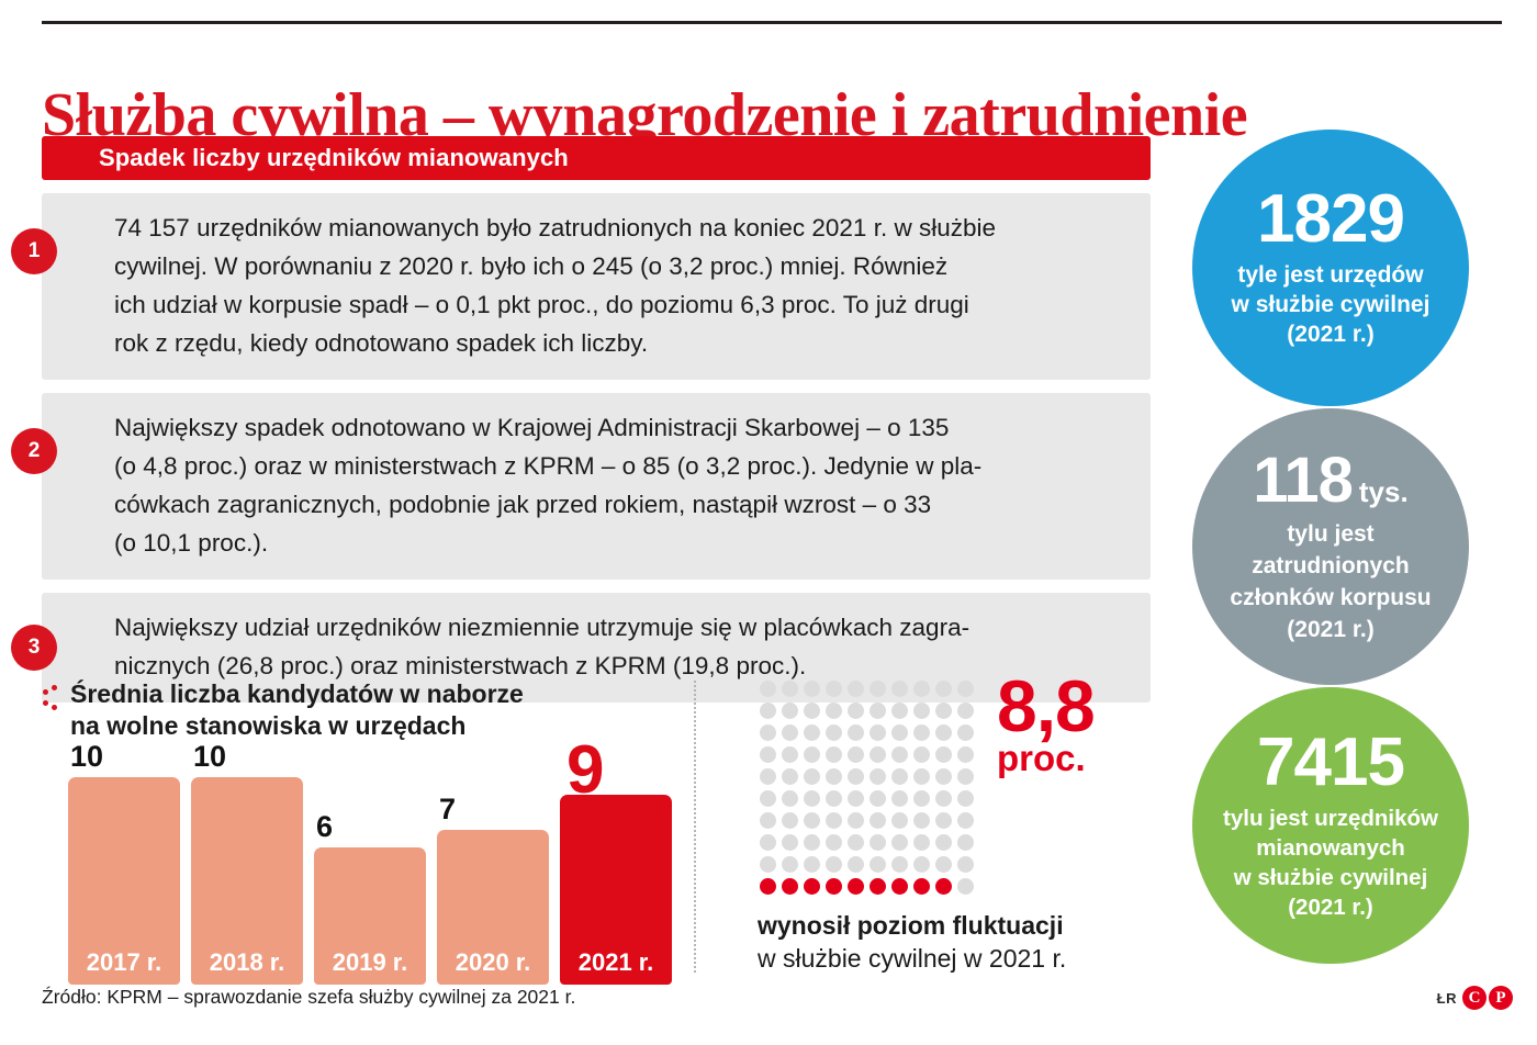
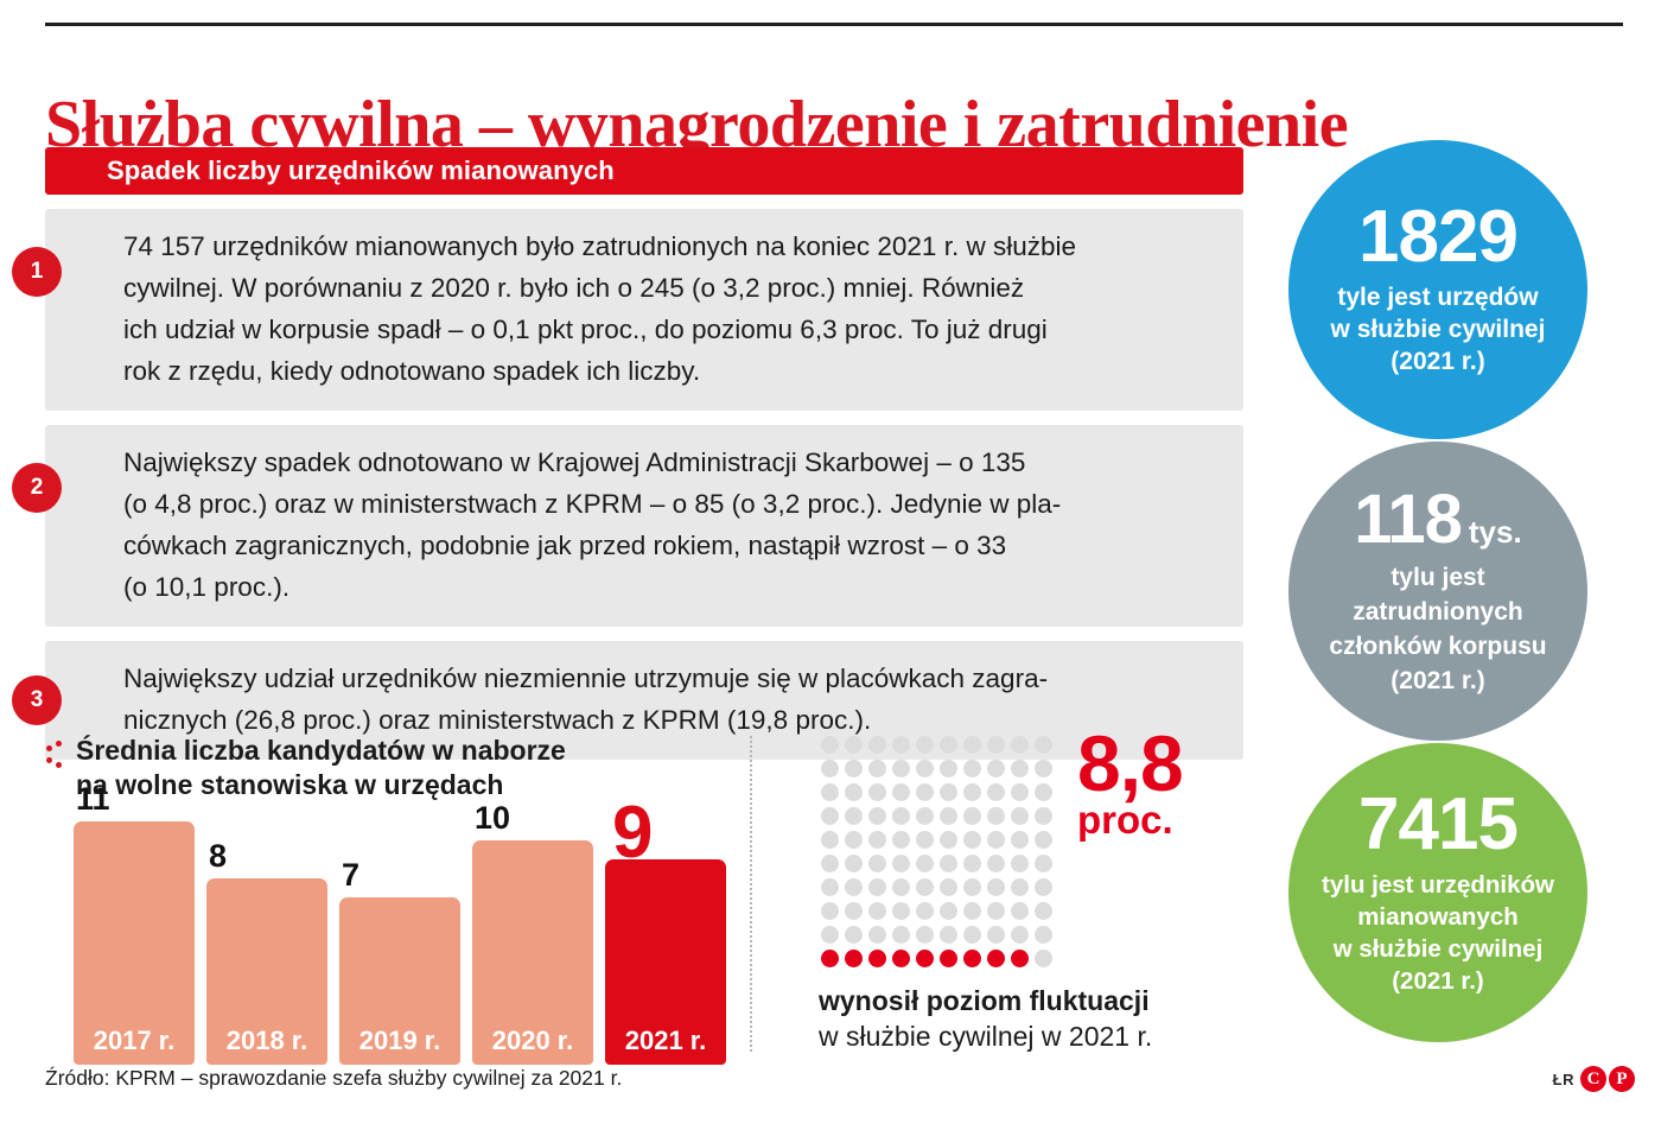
2017 r.: 10 -> 11
2018 r.: 10 -> 8
2019 r.: 6 -> 7
2020 r.: 7 -> 10
